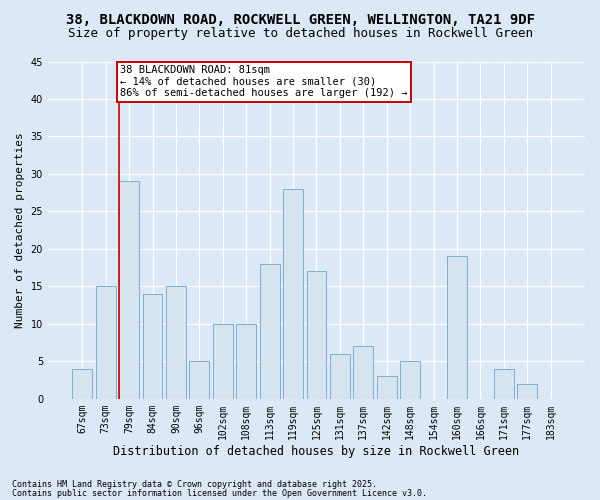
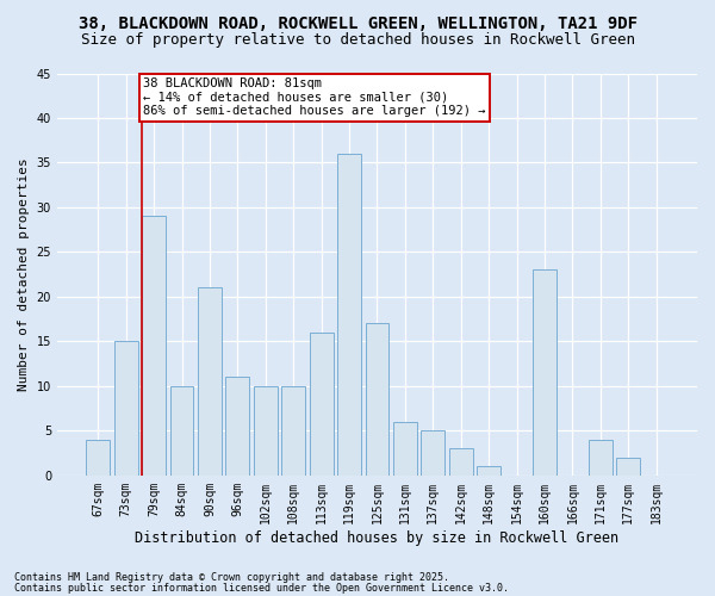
84sqm: 14 -> 10
90sqm: 15 -> 21
96sqm: 5 -> 11
113sqm: 18 -> 16
119sqm: 28 -> 36
137sqm: 7 -> 5
148sqm: 5 -> 1
160sqm: 19 -> 23
